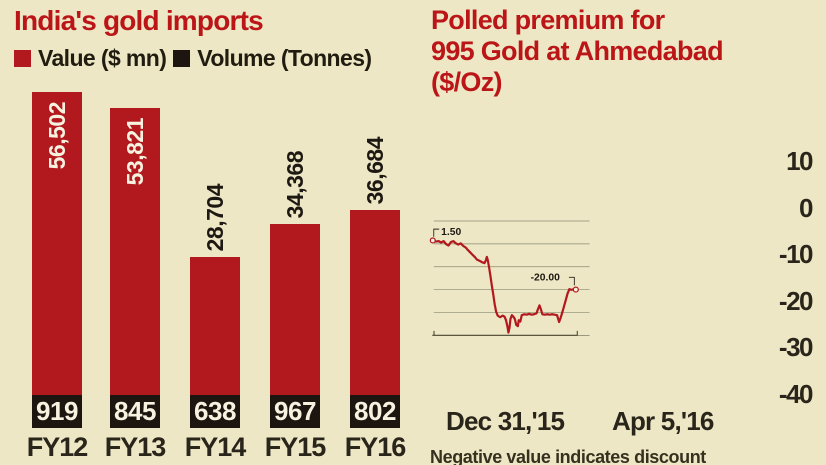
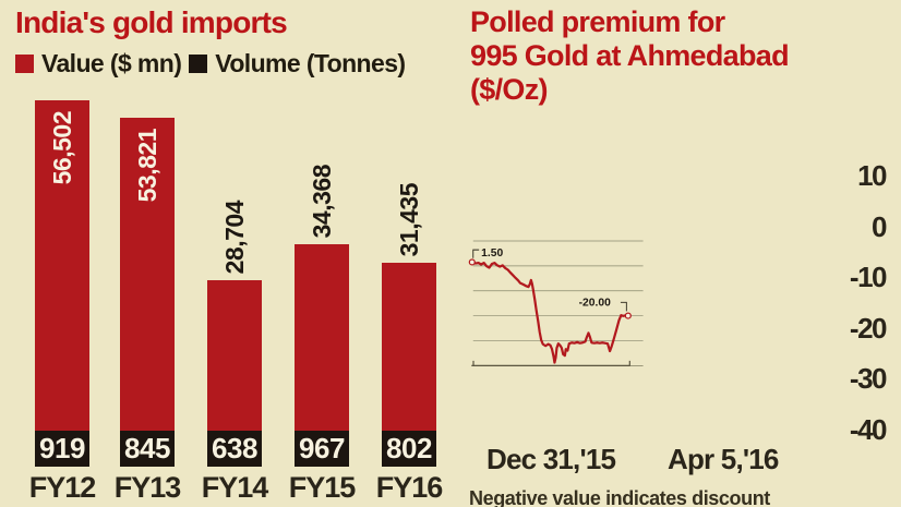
India's gold imports/Value ($ mn)/FY16: 36,684 -> 31,435
